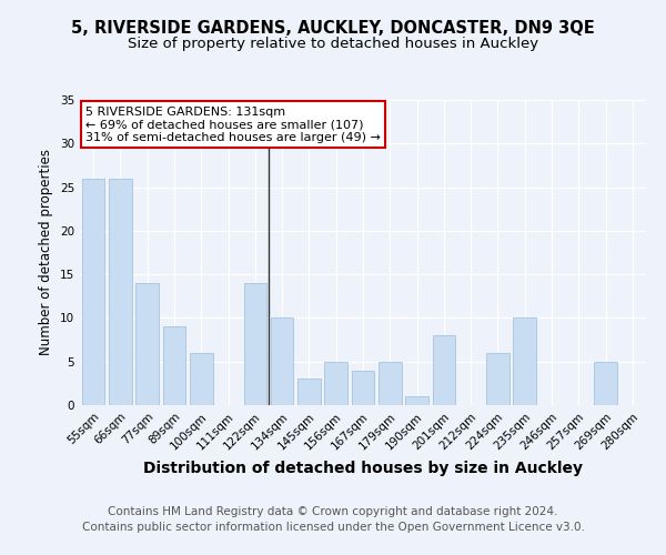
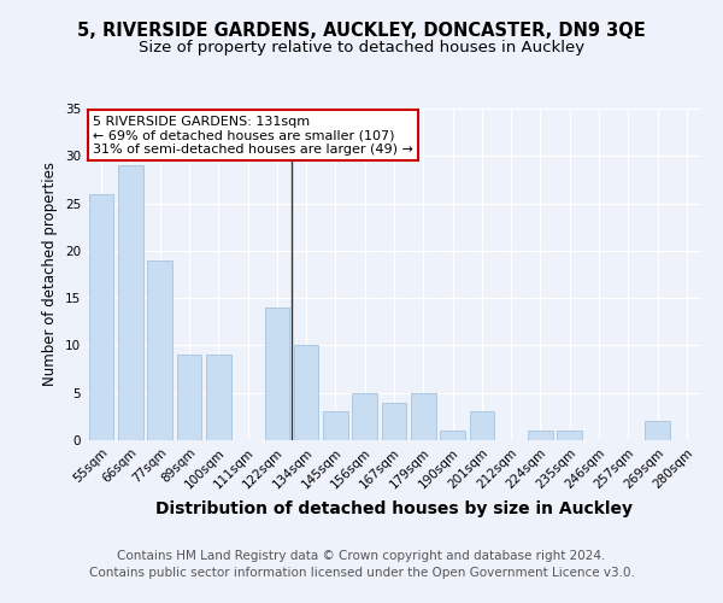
66sqm: 26 -> 29
77sqm: 14 -> 19
100sqm: 6 -> 9
201sqm: 8 -> 3
224sqm: 6 -> 1
235sqm: 10 -> 1
269sqm: 5 -> 2
